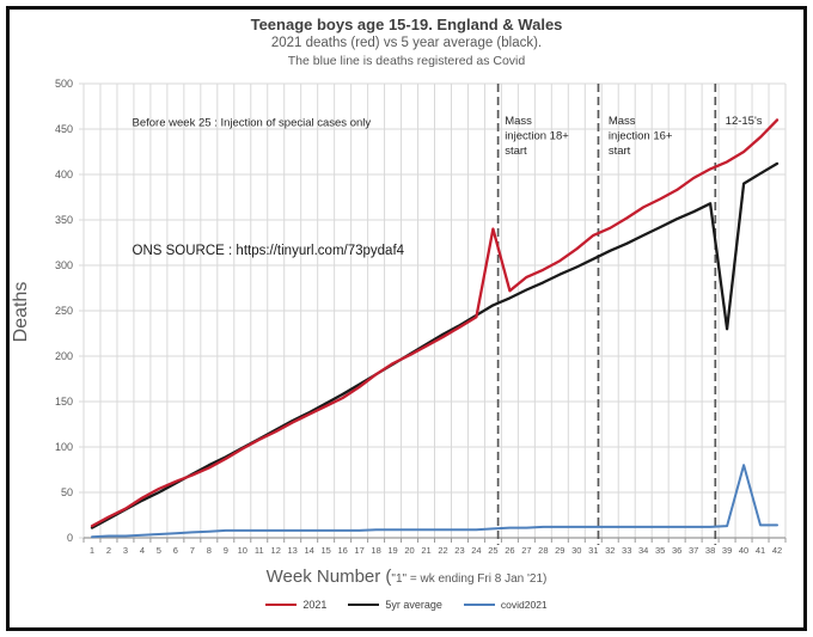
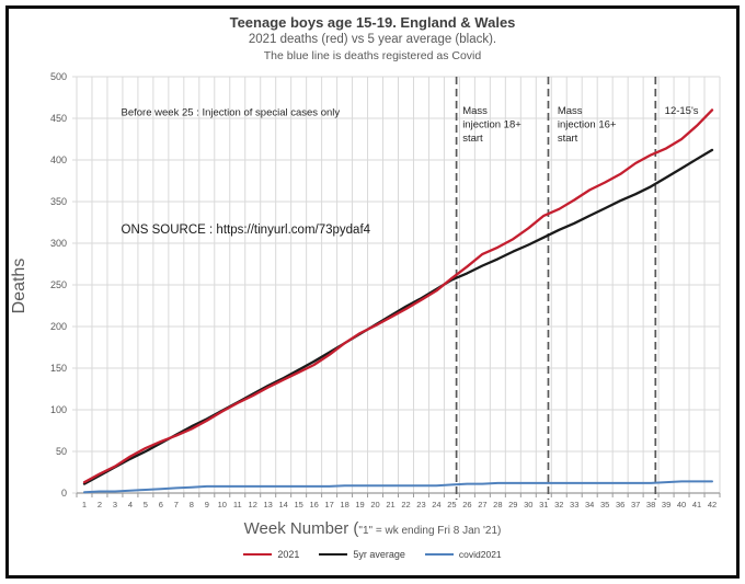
2021/25: 340 -> 260
5yr average/39: 230 -> 380
covid2021/40: 80 -> 10
